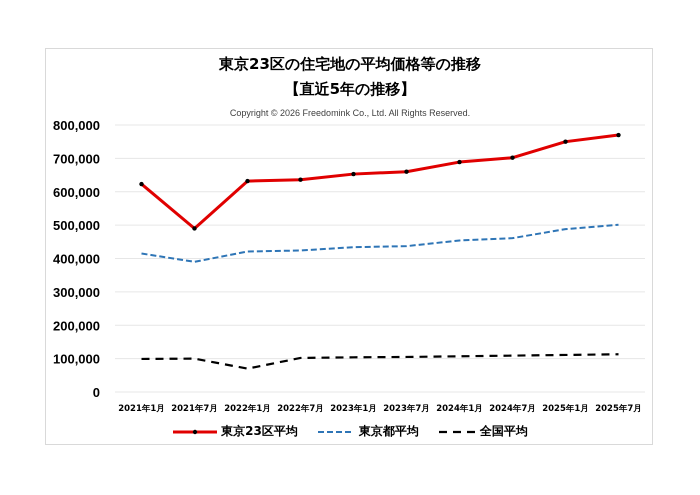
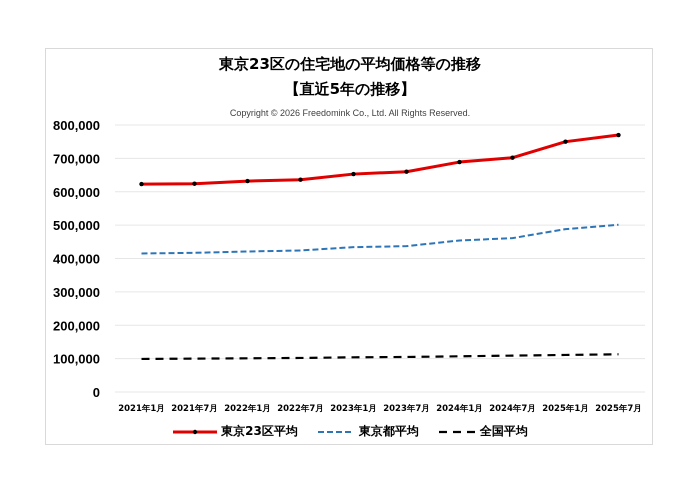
東京23区平均/2021年7月: 490000 -> 620000
東京都平均/2021年7月: 390000 -> 420000
全国平均/2022年1月: 70000 -> 100000
